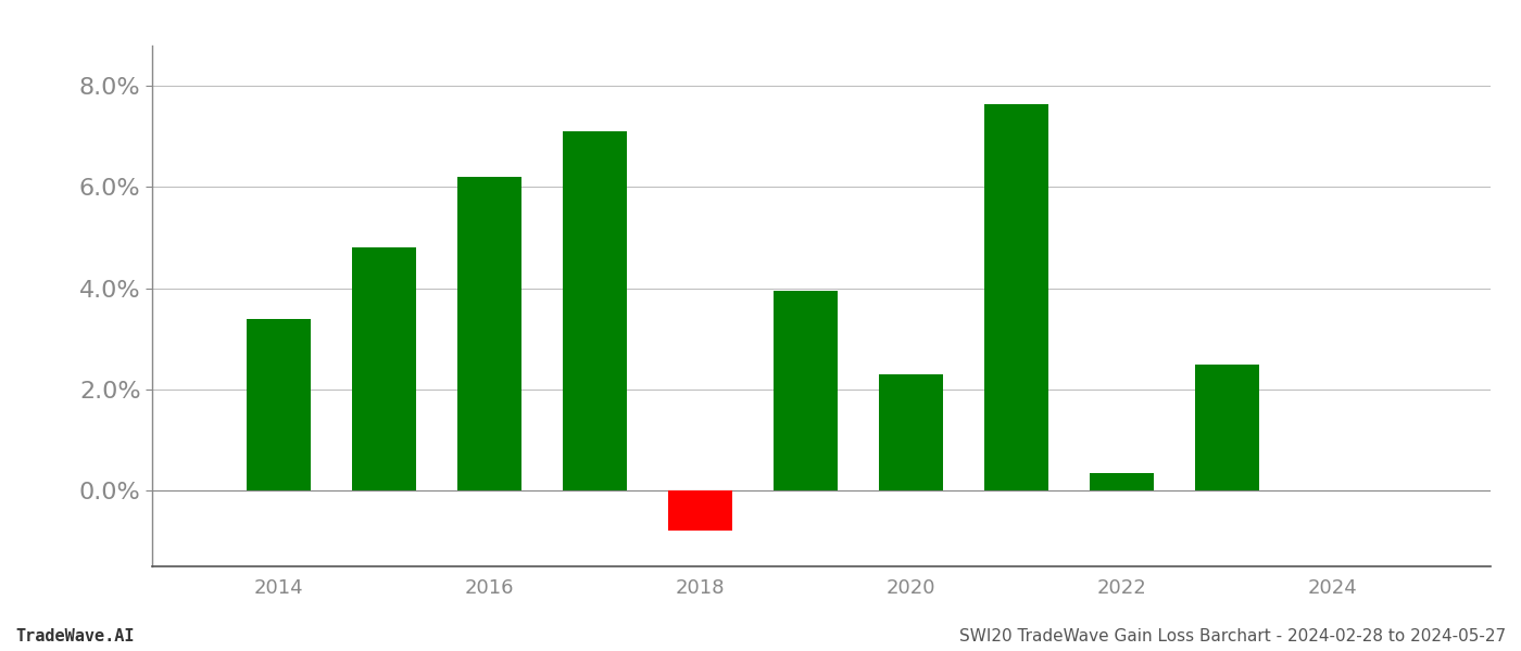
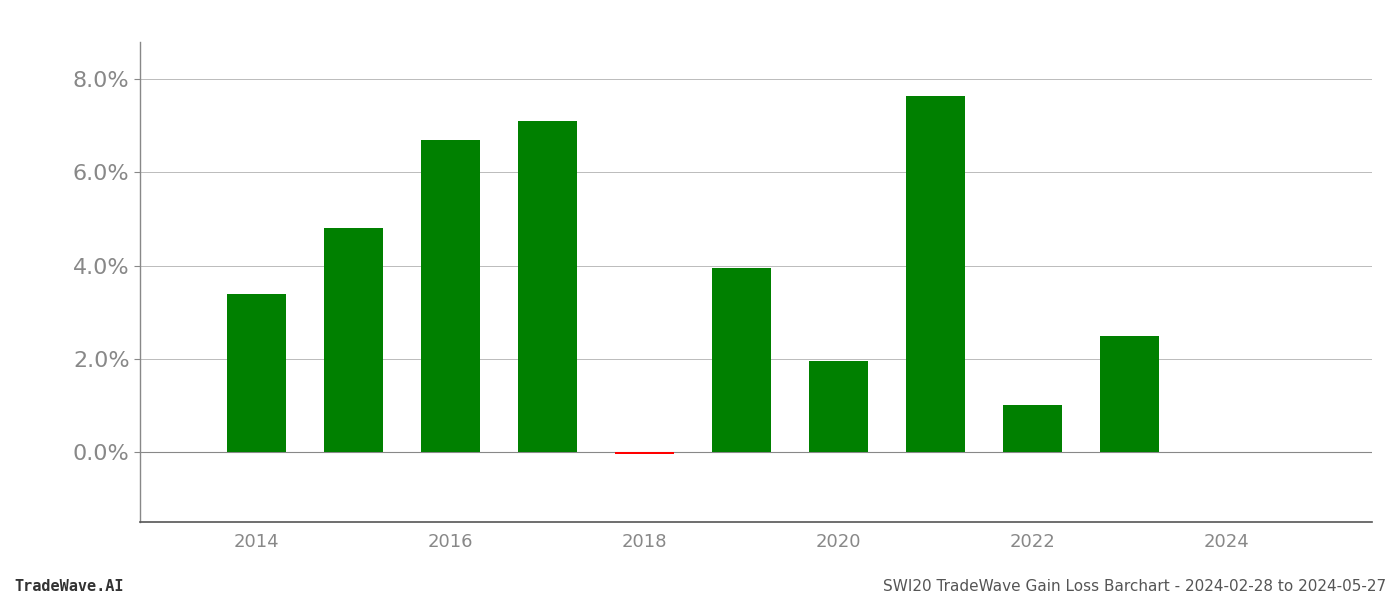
2016: 6.20% -> 6.70%
2018: -0.80% -> -0.05%
2020: 2.30% -> 1.95%
2022: 0.35% -> 1.00%
